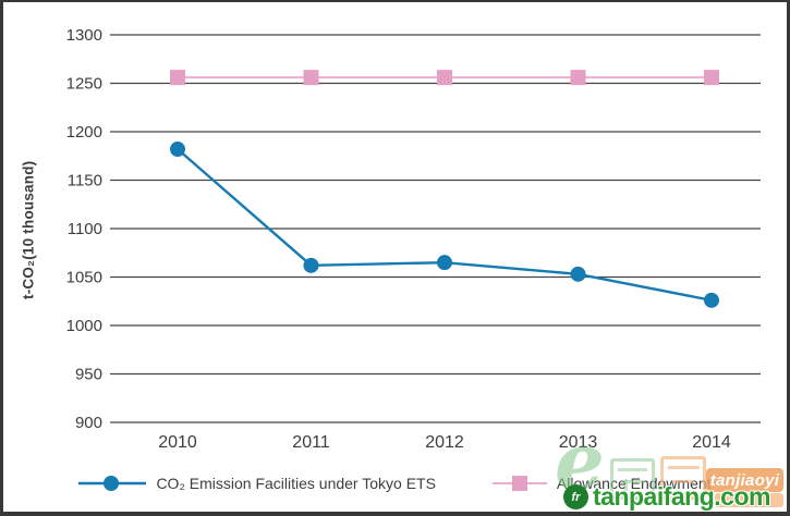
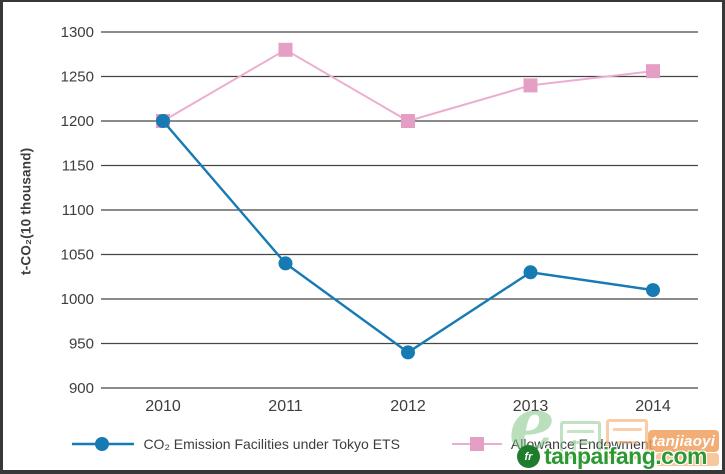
CO₂ Emission Facilities under Tokyo ETS/2010: 1180 -> 1200
Allowance Endowment/2010: 1260 -> 1200
CO₂ Emission Facilities under Tokyo ETS/2011: 1060 -> 1040
Allowance Endowment/2011: 1260 -> 1280
CO₂ Emission Facilities under Tokyo ETS/2012: 1060 -> 940
Allowance Endowment/2012: 1260 -> 1200
CO₂ Emission Facilities under Tokyo ETS/2013: 1050 -> 1030
Allowance Endowment/2013: 1260 -> 1240
CO₂ Emission Facilities under Tokyo ETS/2014: 1030 -> 1010
